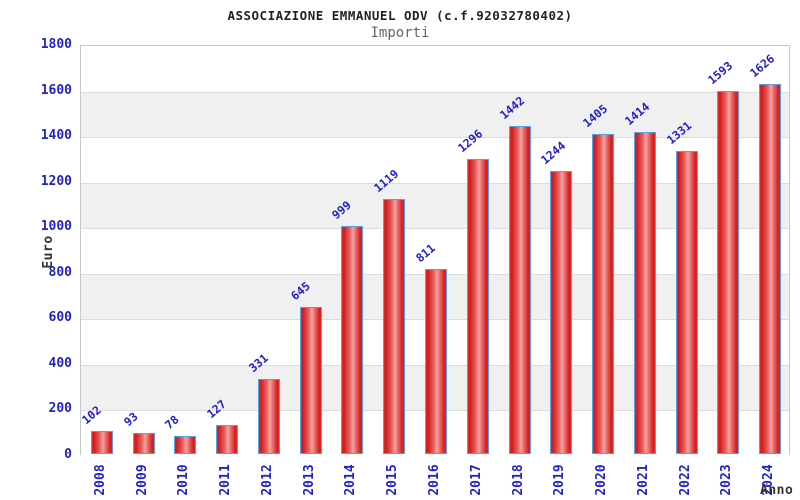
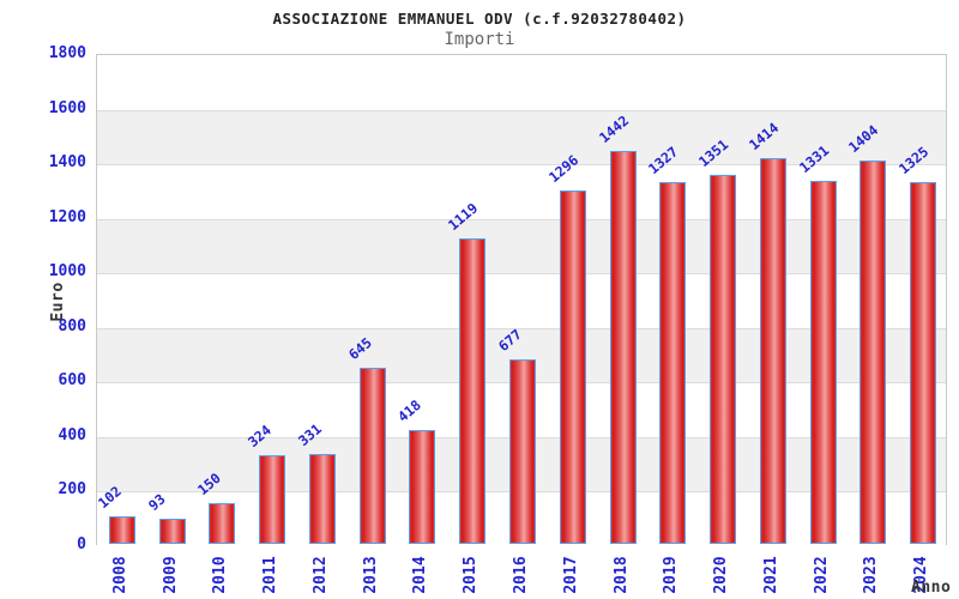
2010: 78 -> 150
2011: 127 -> 324
2014: 999 -> 418
2016: 811 -> 677
2019: 1244 -> 1327
2020: 1405 -> 1351
2023: 1593 -> 1404
2024: 1626 -> 1325
